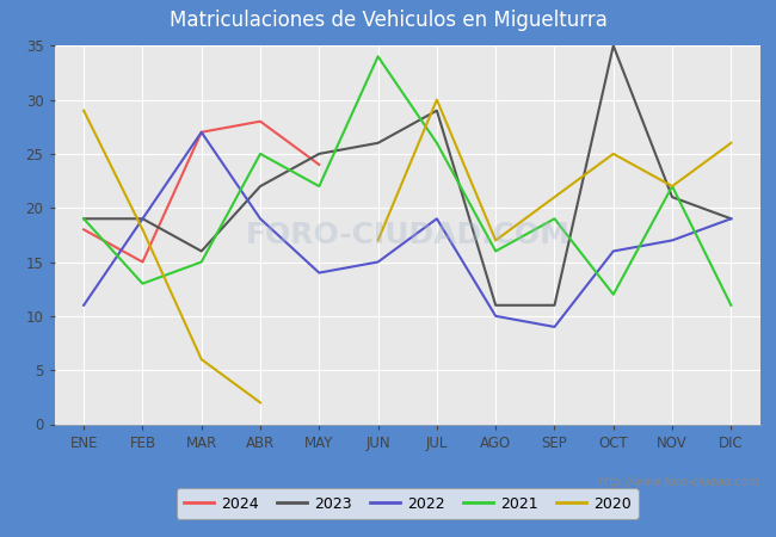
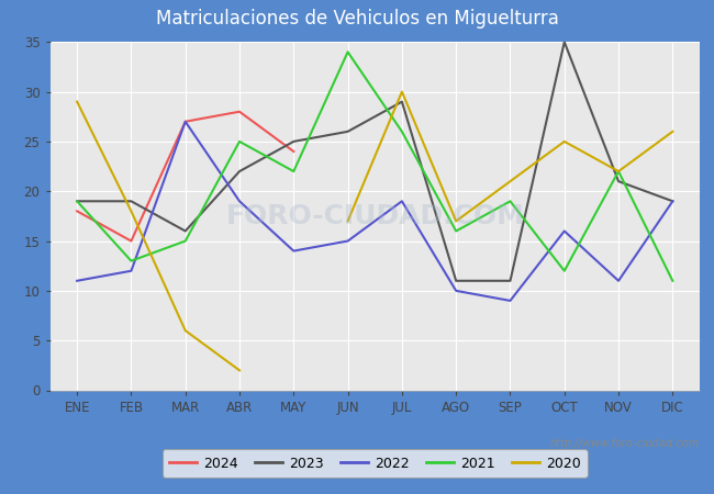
2022/FEB: 19 -> 12
2022/NOV: 17 -> 11
